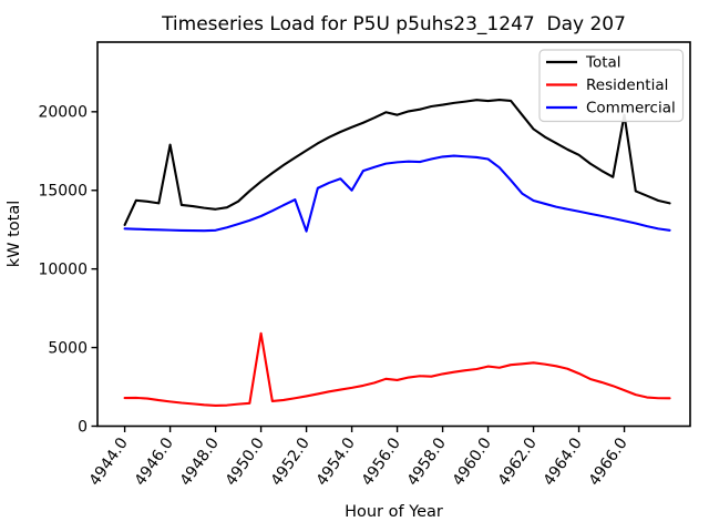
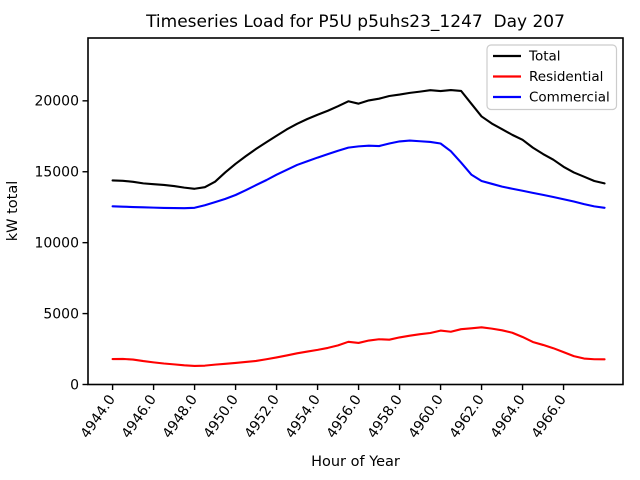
Total/4944.0: 12800 -> 14400
Total/4946.0: 17900 -> 14100
Residential/4950.0: 5900 -> 1500
Commercial/4952.0: 12400 -> 14800
Commercial/4954.0: 15000 -> 16000
Total/4966.0: 19800 -> 15400
